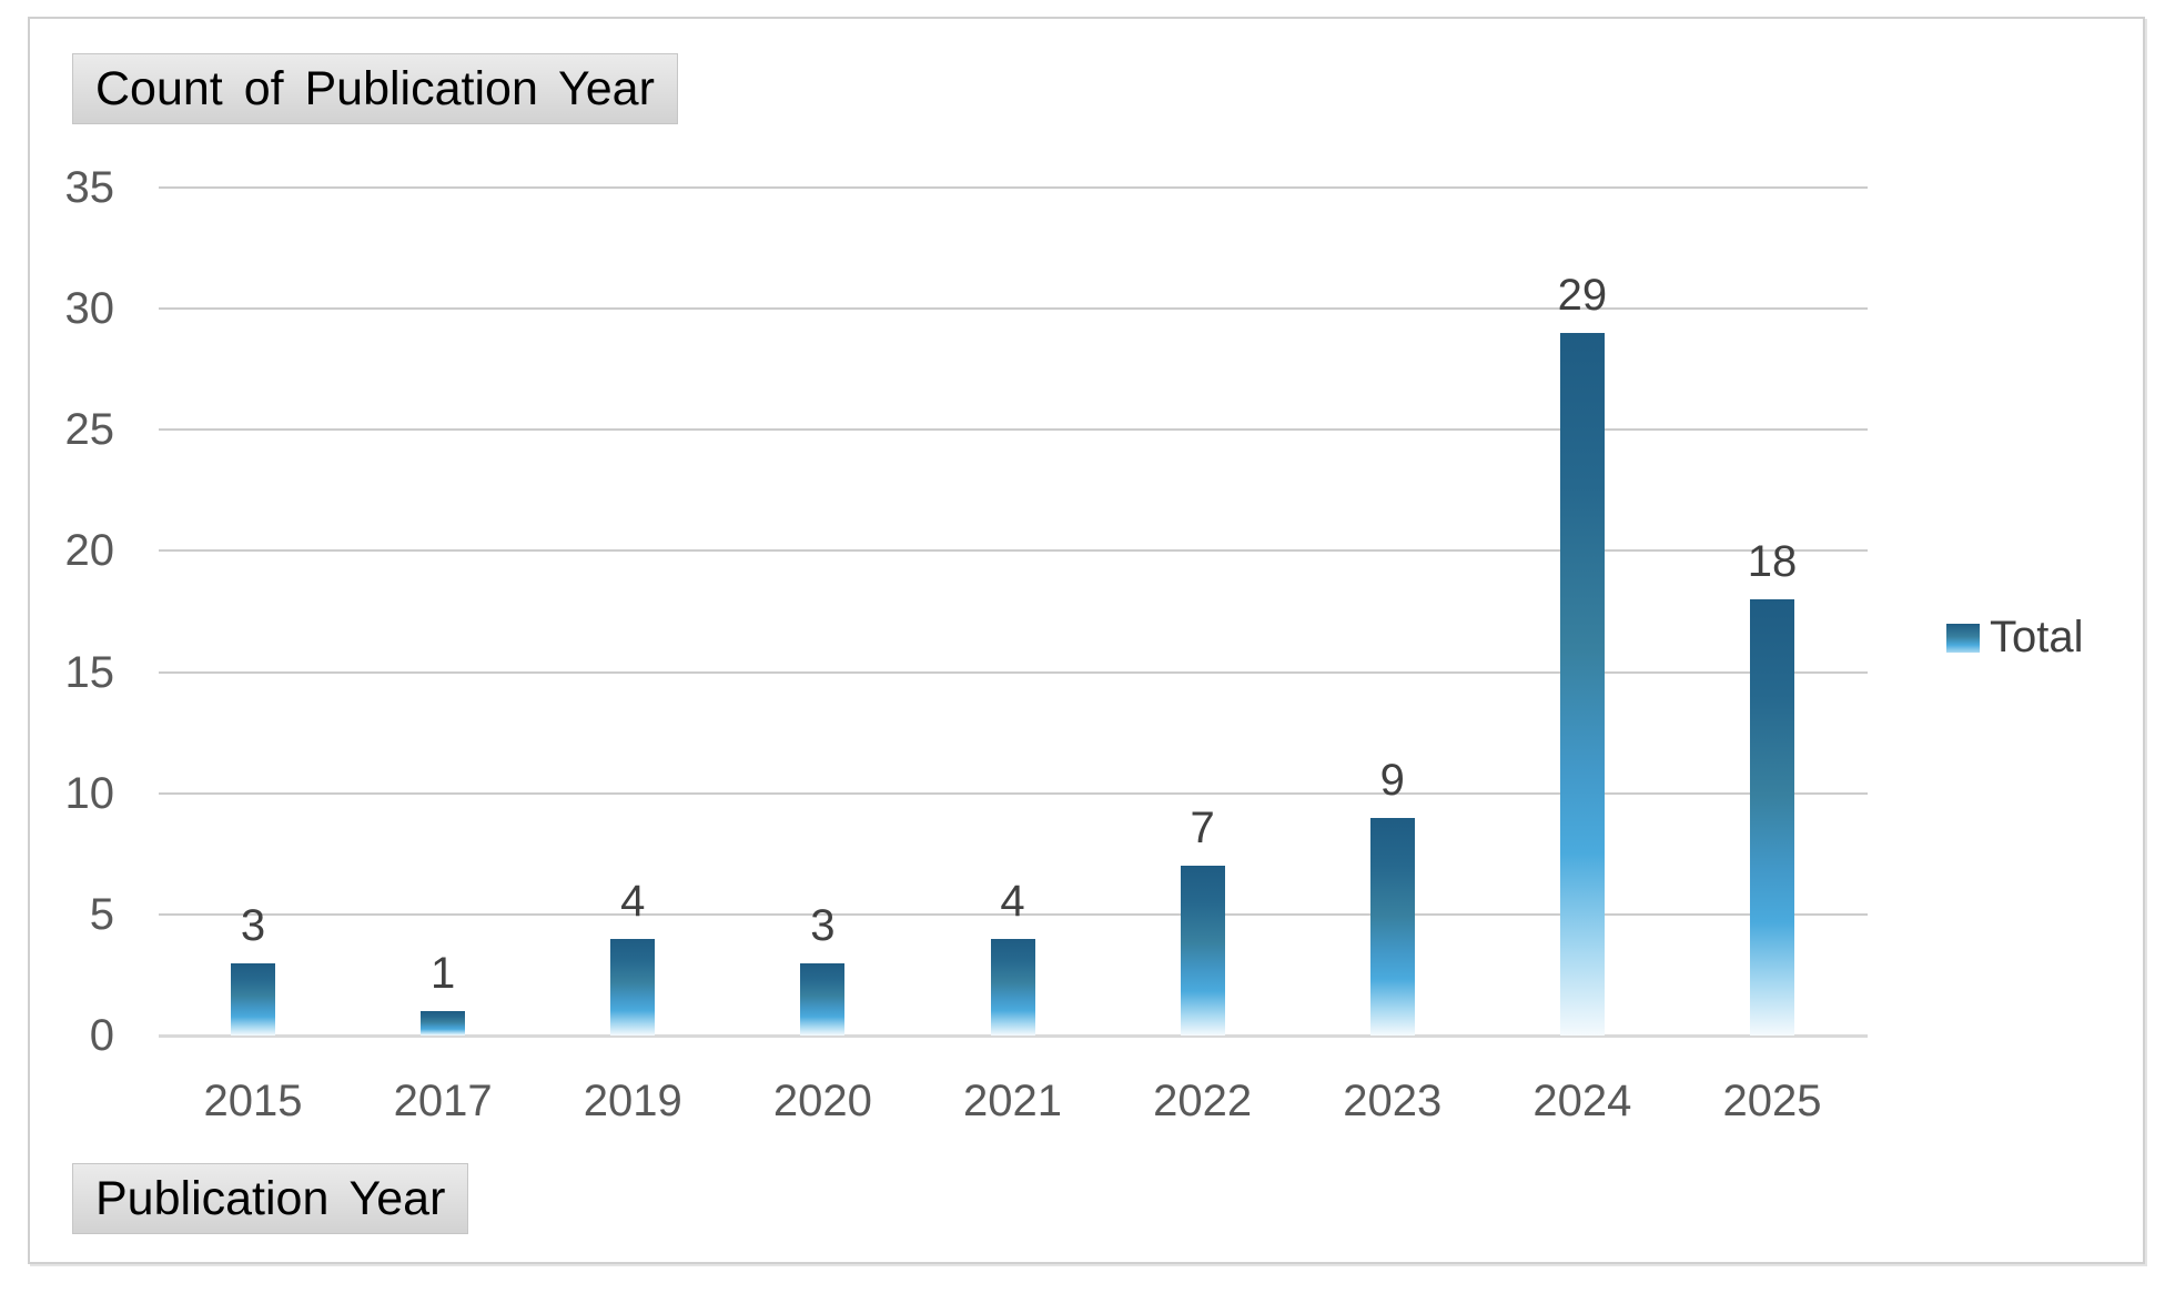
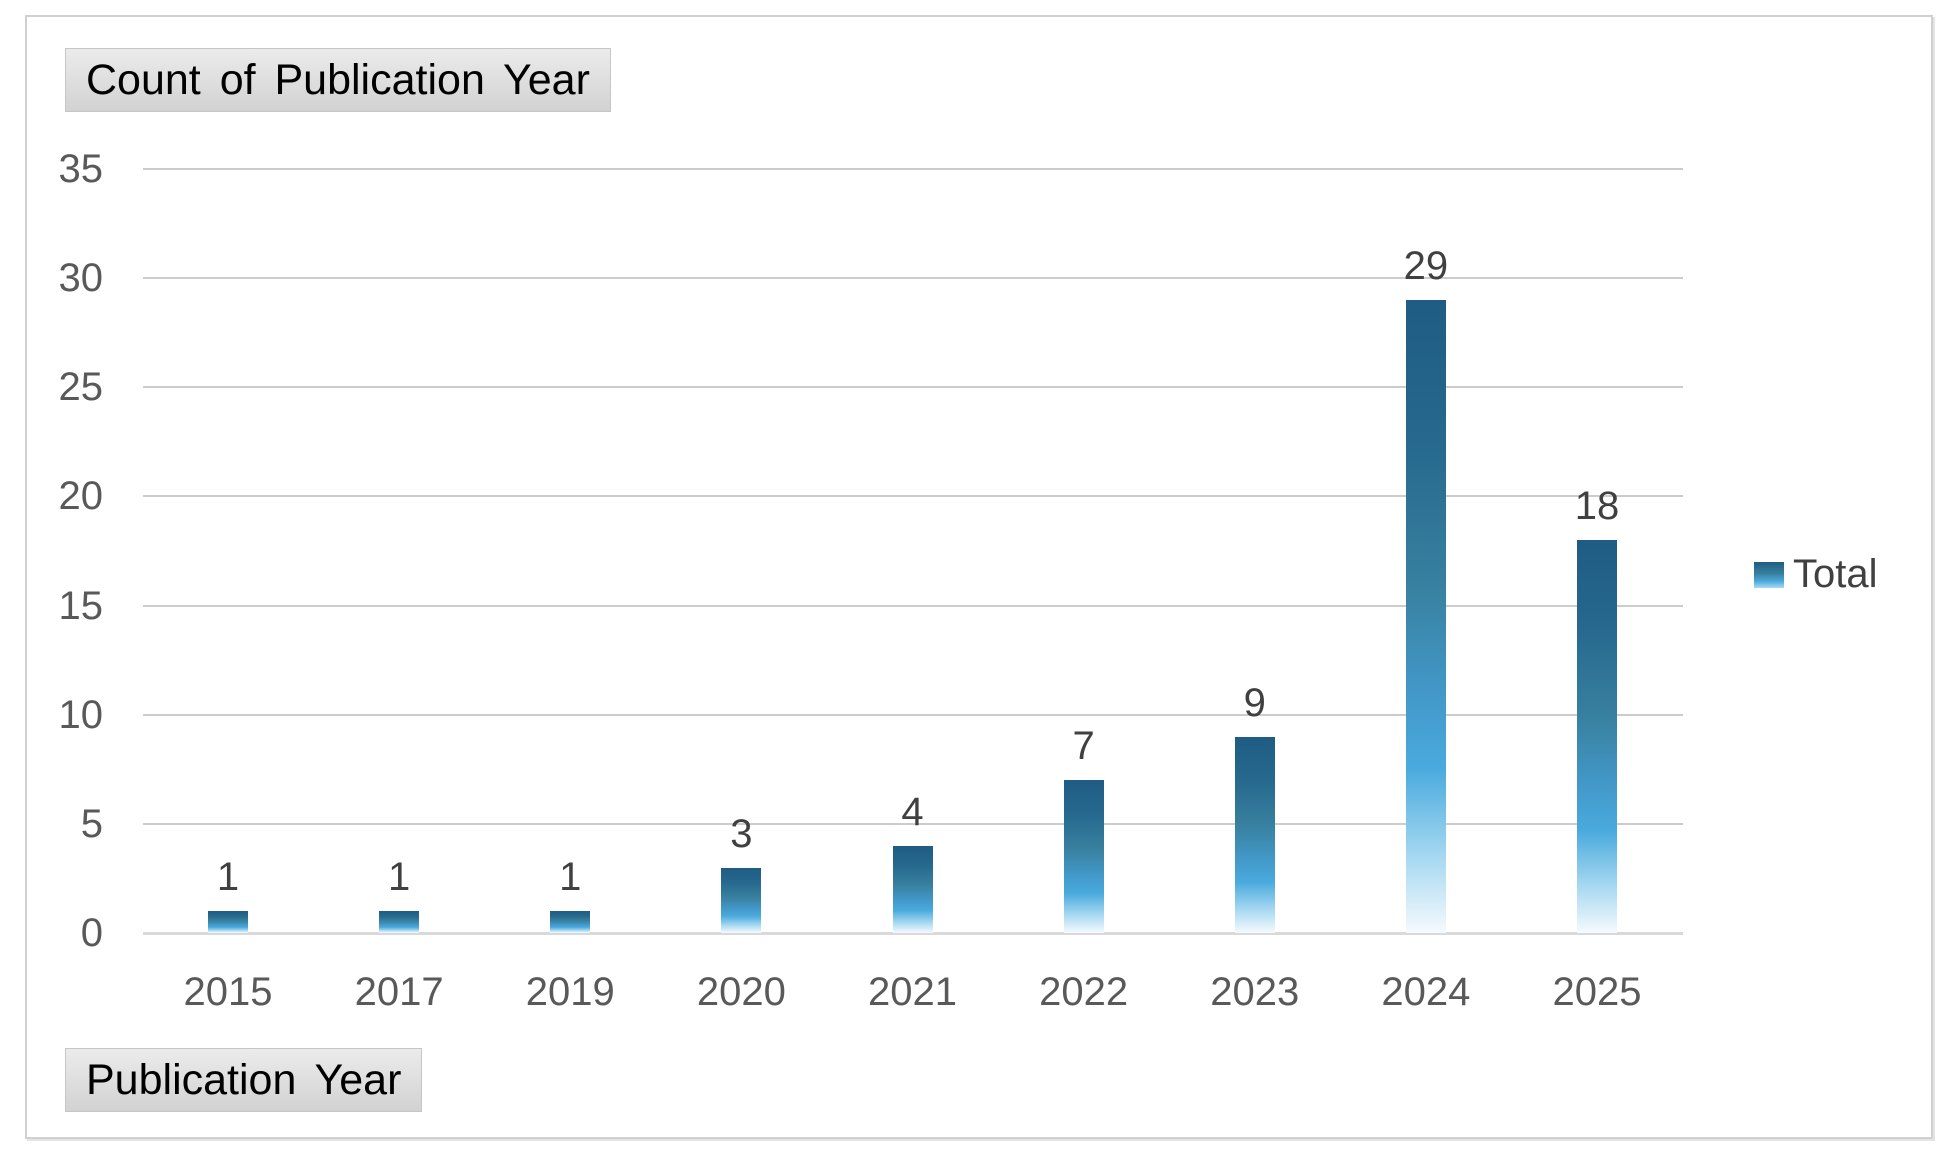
2015: 3 -> 1
2019: 4 -> 1
